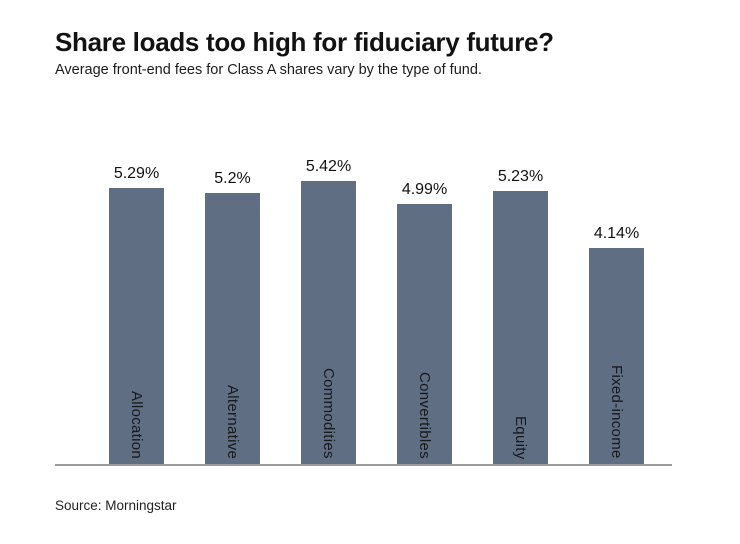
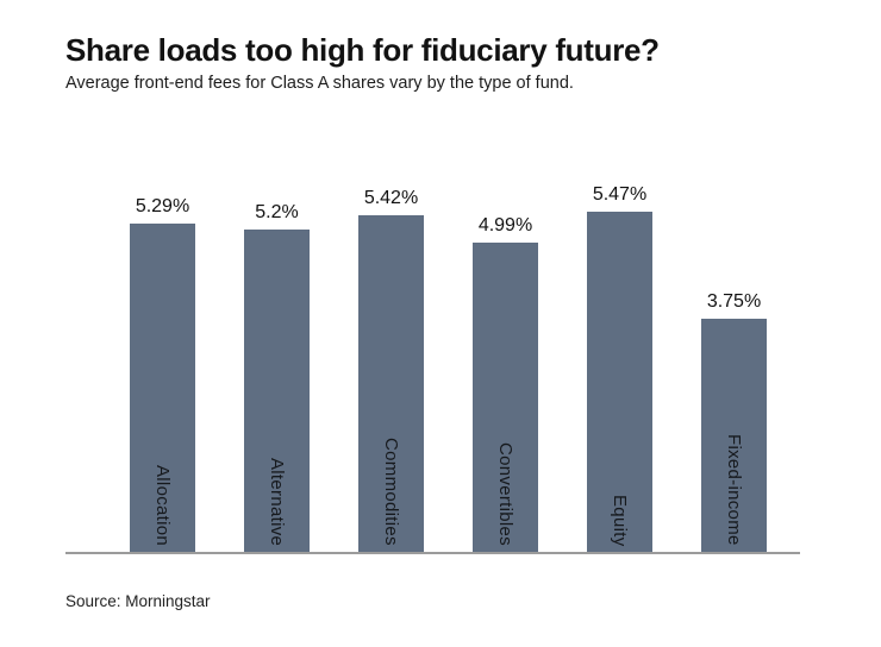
Equity: 5.23% -> 5.47%
Fixed-income: 4.14% -> 3.75%
